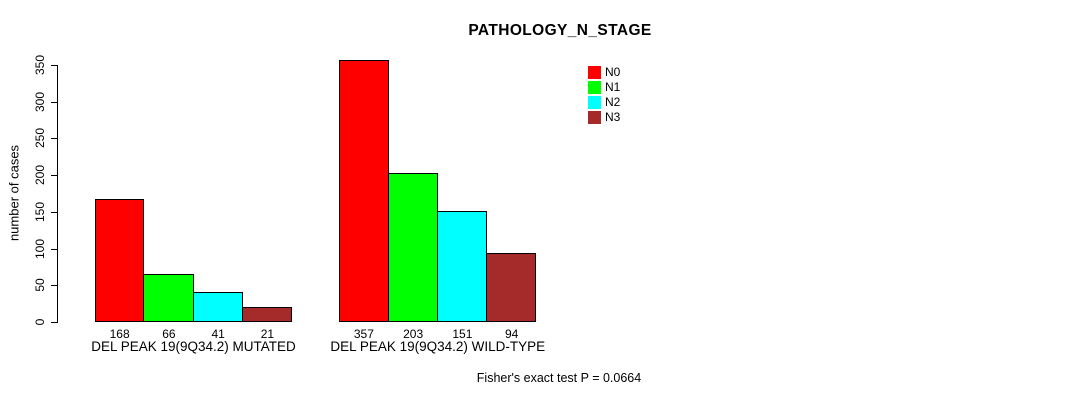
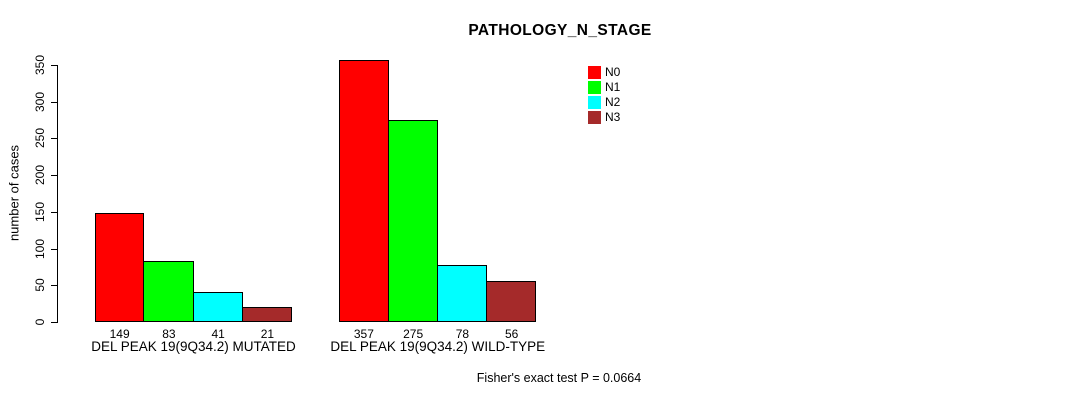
N0/DEL PEAK 19(9Q34.2) MUTATED: 168 -> 149
N1/DEL PEAK 19(9Q34.2) MUTATED: 66 -> 83
N1/DEL PEAK 19(9Q34.2) WILD-TYPE: 203 -> 275
N2/DEL PEAK 19(9Q34.2) WILD-TYPE: 151 -> 78
N3/DEL PEAK 19(9Q34.2) WILD-TYPE: 94 -> 56
